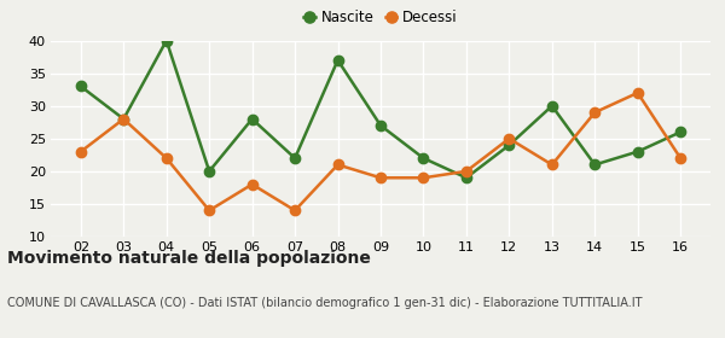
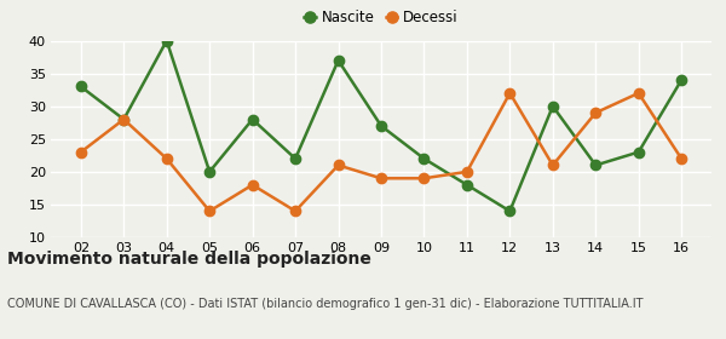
Nascite/11: 19 -> 18
Nascite/12: 24 -> 14
Decessi/12: 25 -> 32
Nascite/16: 26 -> 34
